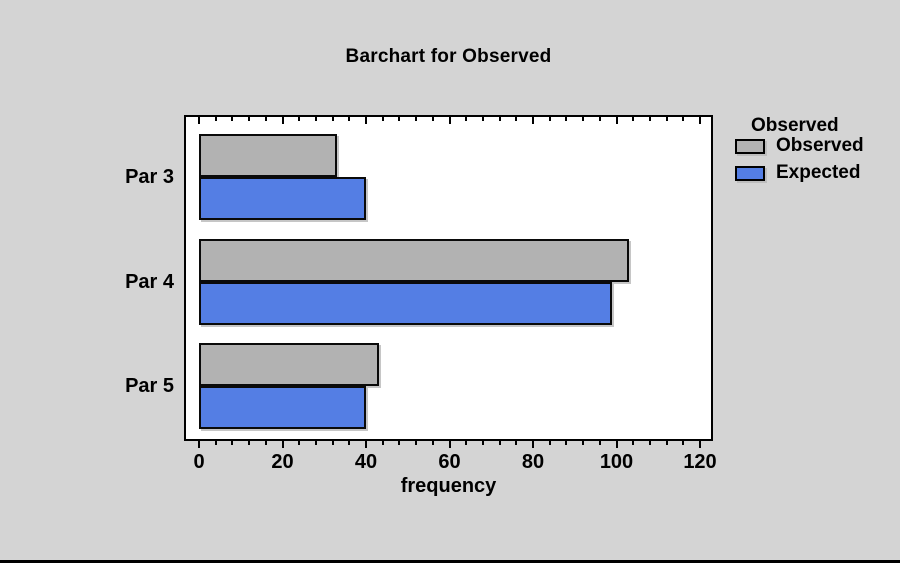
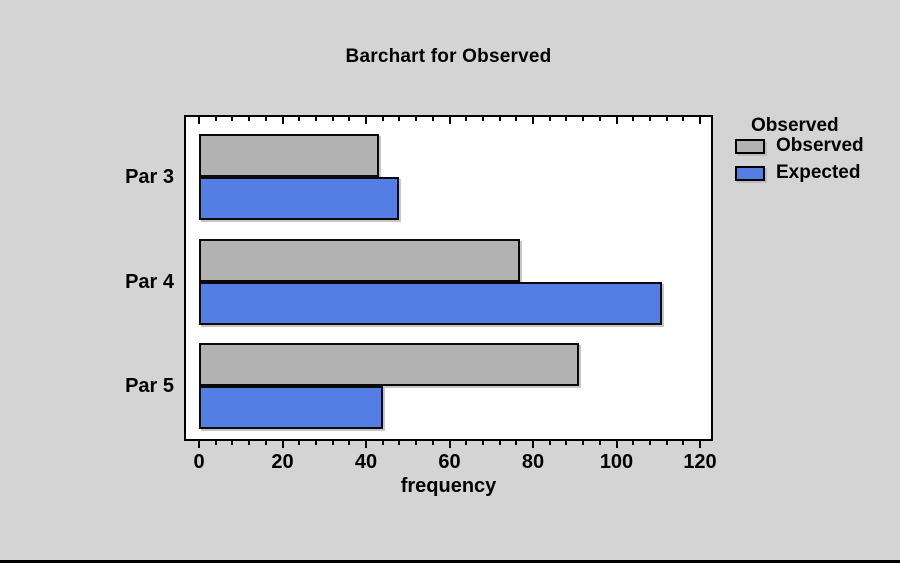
Observed/Par 3: 33 -> 43
Expected/Par 3: 40 -> 48
Observed/Par 4: 103 -> 77
Expected/Par 4: 99 -> 111
Observed/Par 5: 43 -> 91
Expected/Par 5: 40 -> 44
